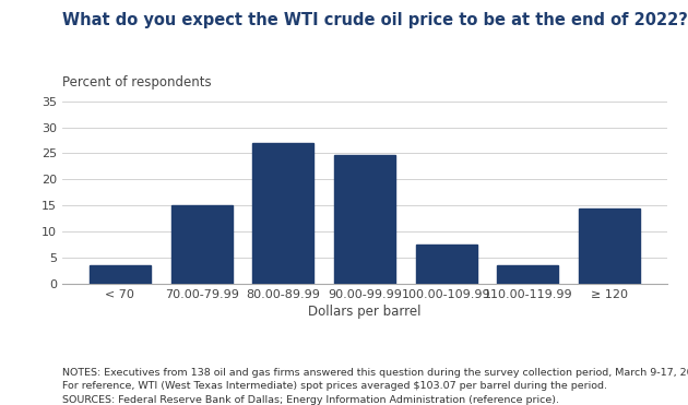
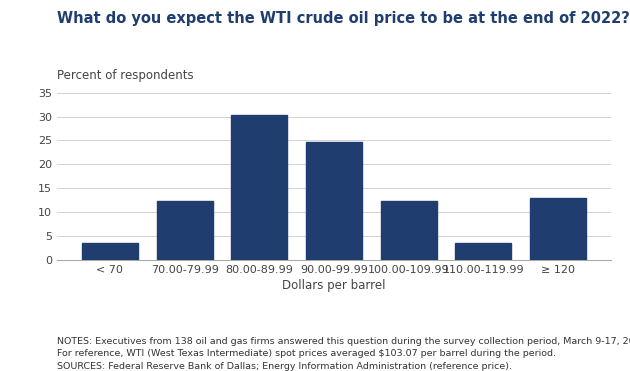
70.00-79.99: 15.0 -> 12.3
80.00-89.99: 27.0 -> 30.4
100.00-109.99: 7.5 -> 12.3
≥ 120: 14.5 -> 13.0
